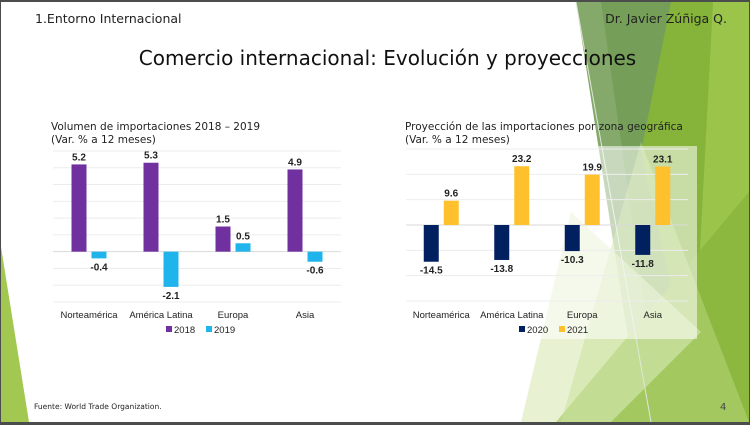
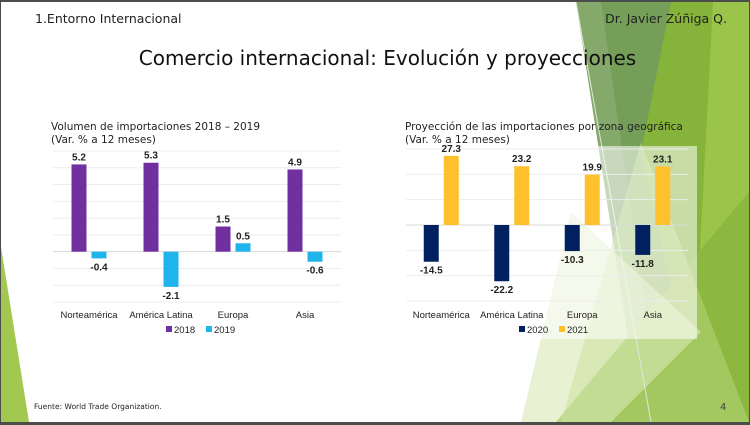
Proyección de las importaciones por zona geográfica/2021/Norteamérica: 9.6 -> 27.3
Proyección de las importaciones por zona geográfica/2020/América Latina: -13.8 -> -22.2
